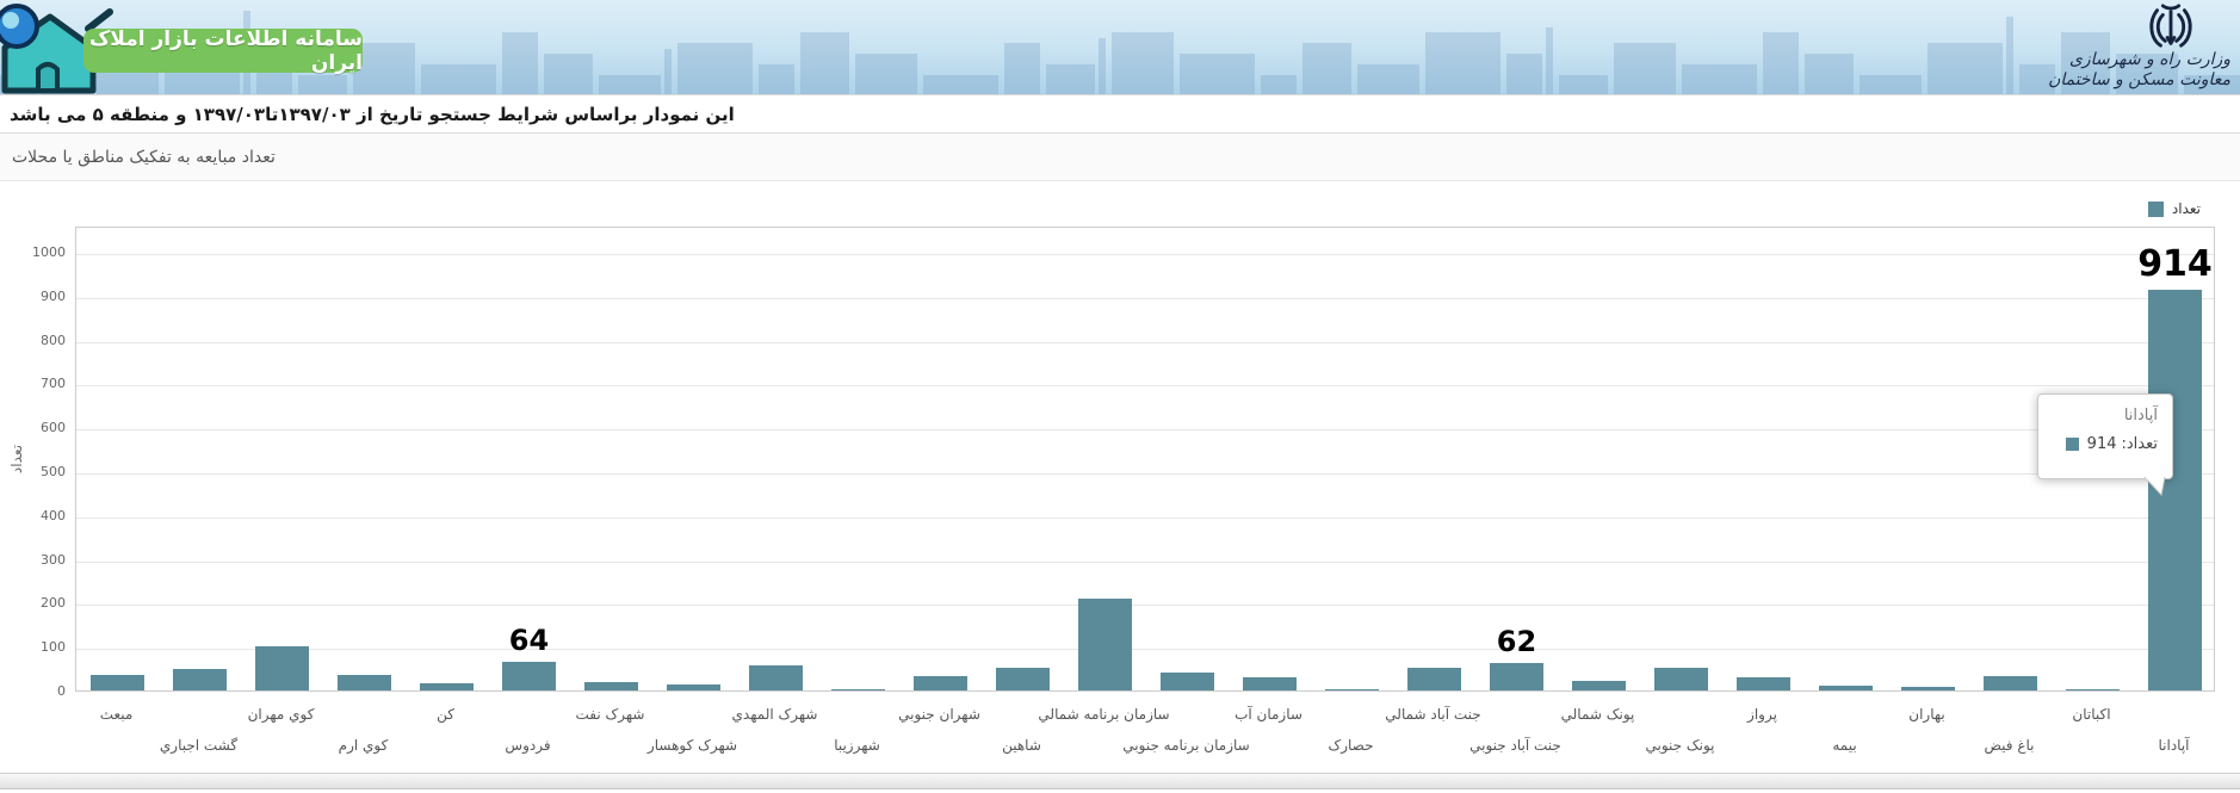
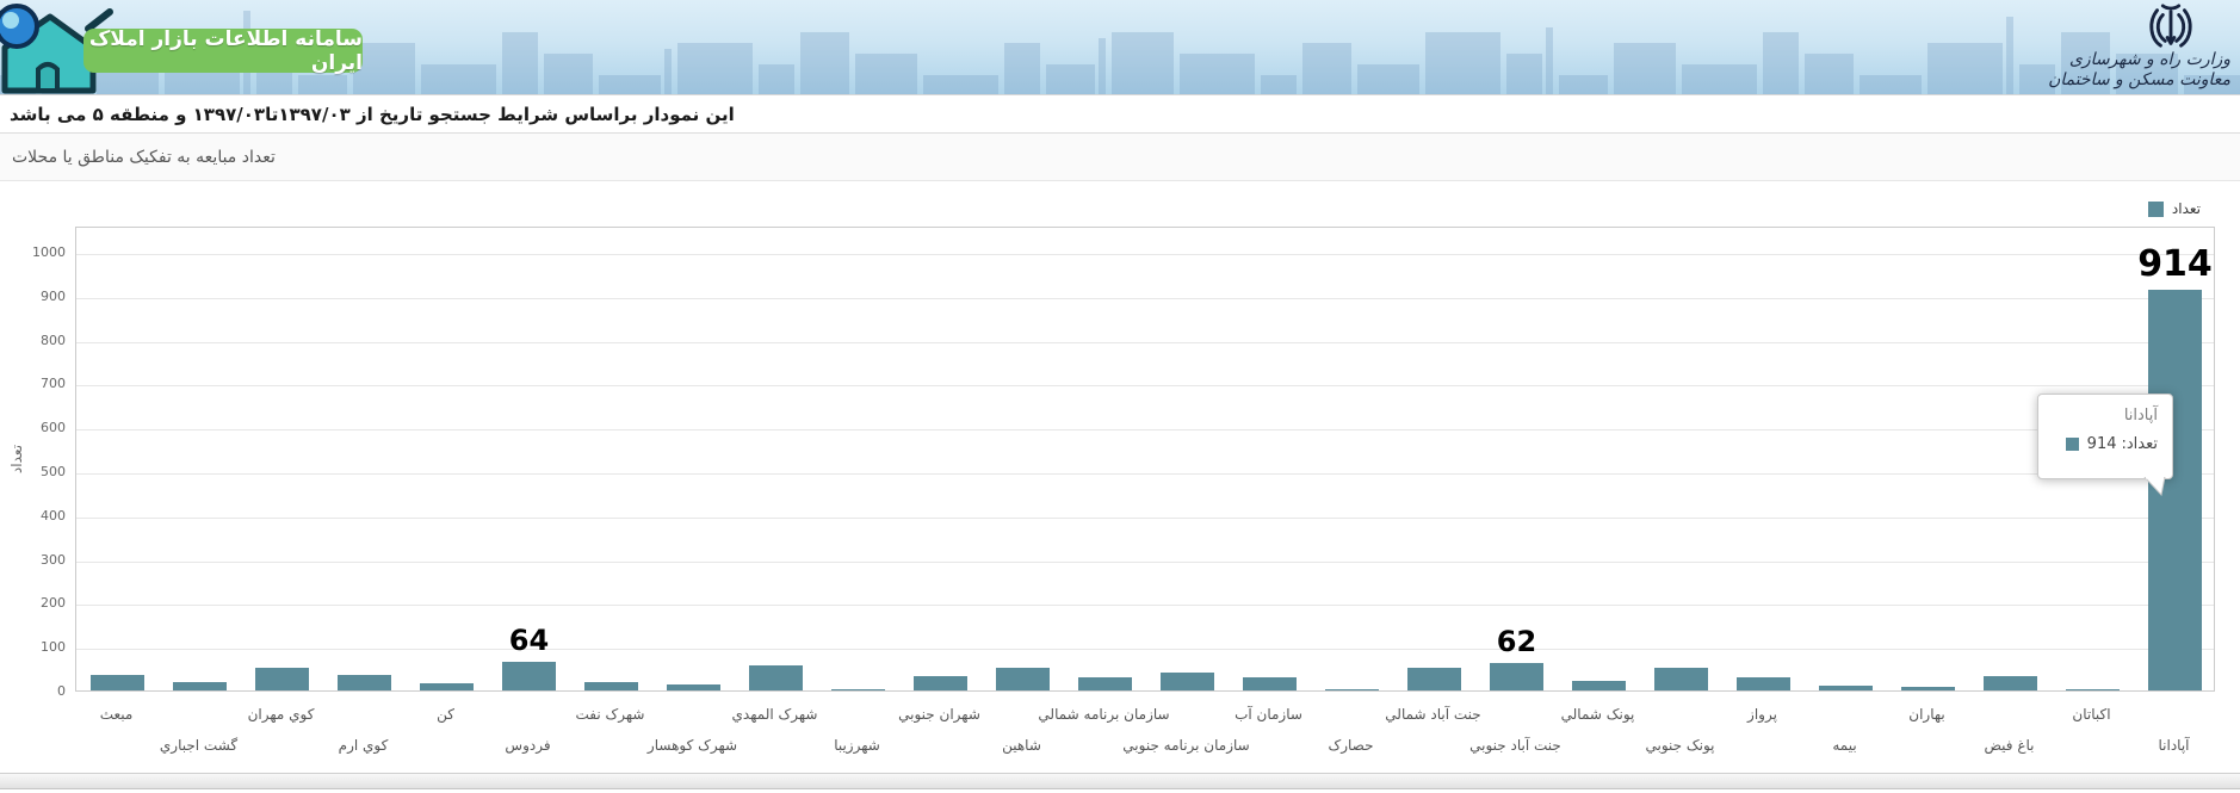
گشت اجباري: 50 -> 20
کوي مهران: 100 -> 50
سازمان برنامه شمالي: 210 -> 30
